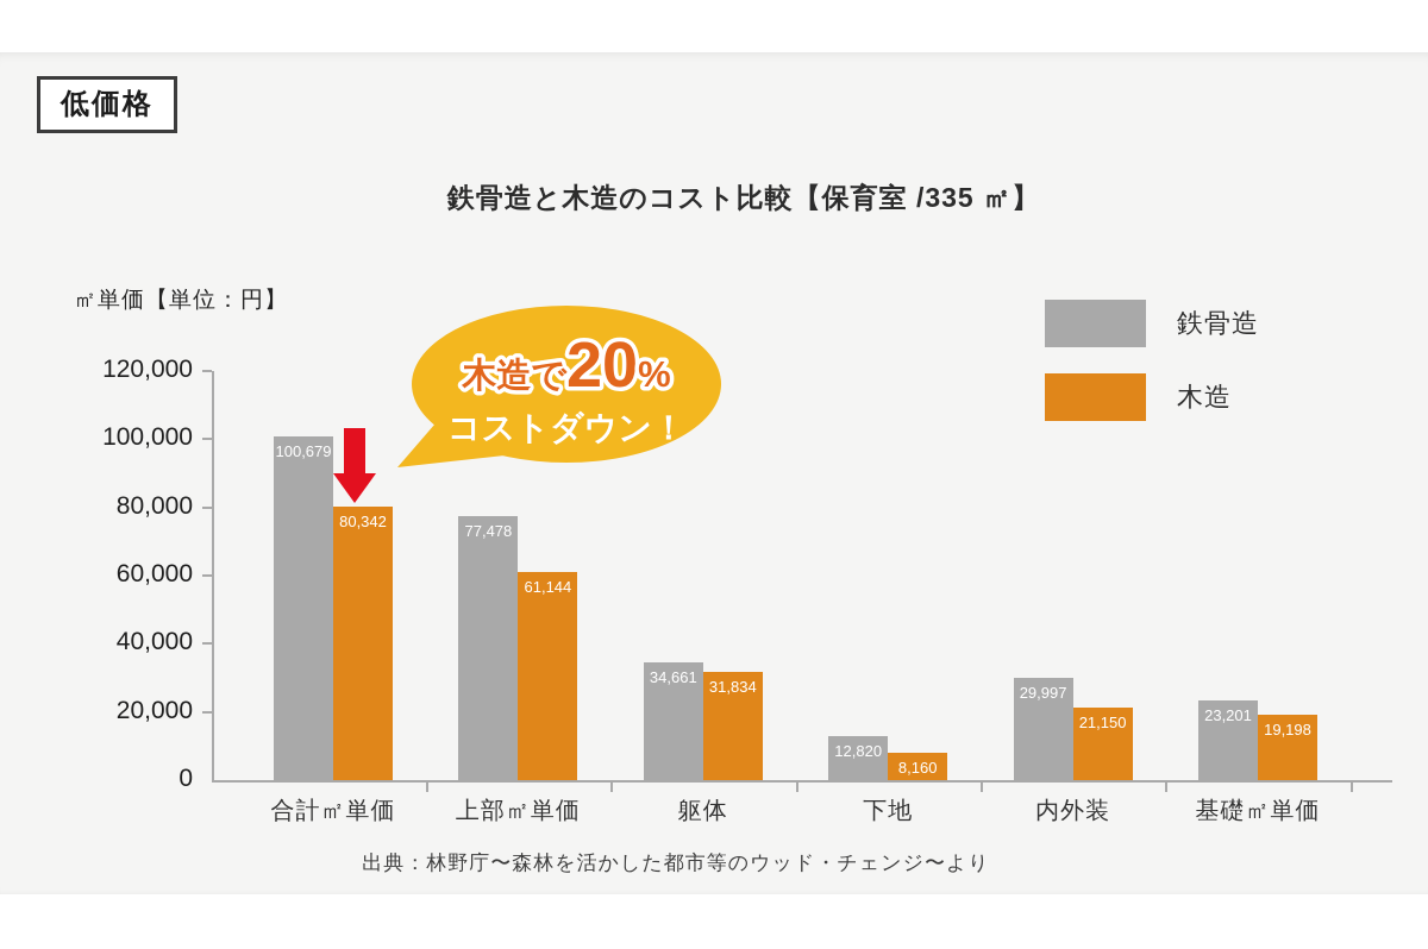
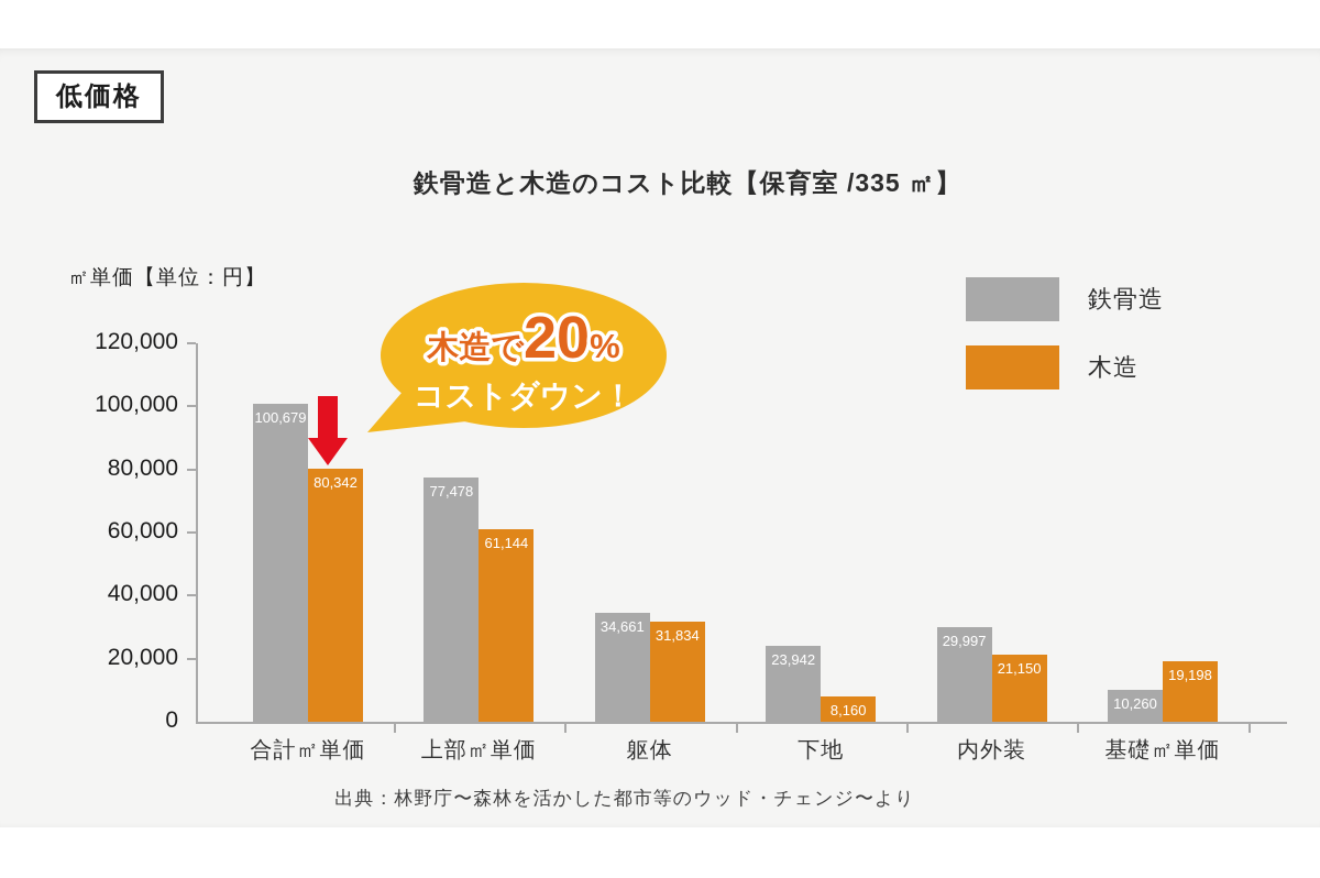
鉄骨造/下地: 12,820 -> 23,942
鉄骨造/基礎㎡単価: 23,201 -> 10,260
